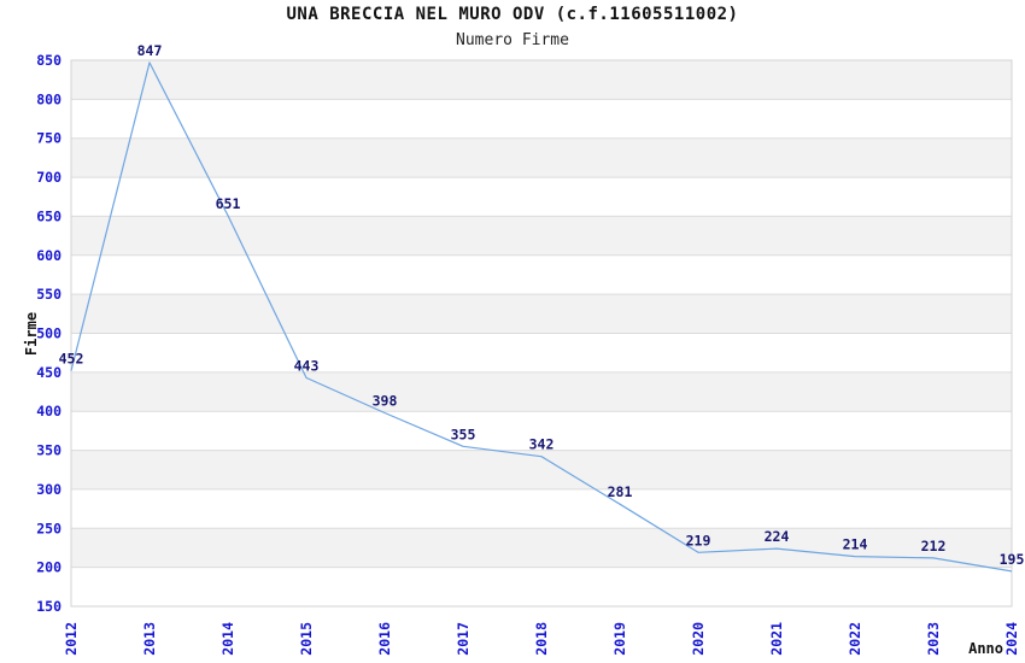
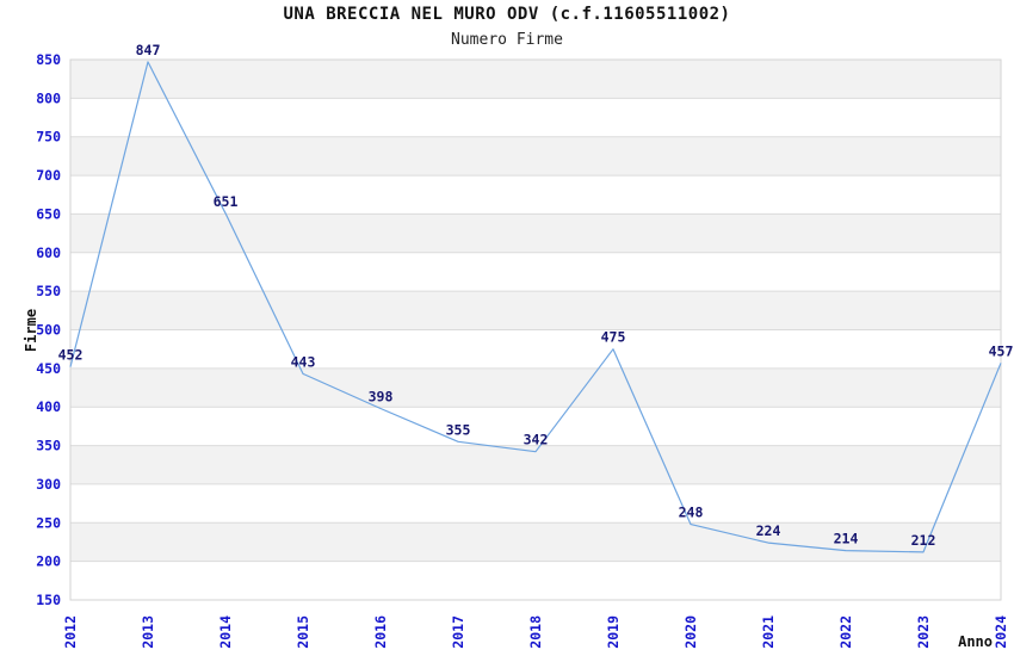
2019: 281 -> 475
2020: 219 -> 248
2024: 195 -> 457
